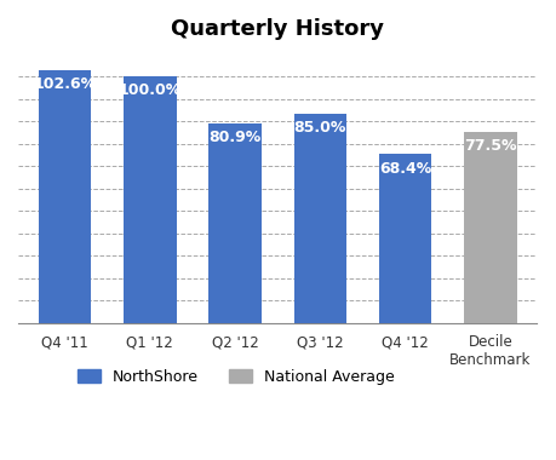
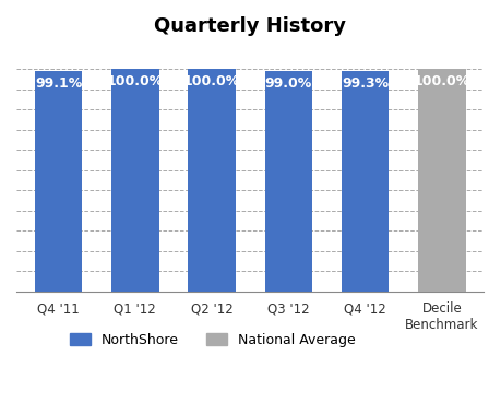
Q4 '11: 102.6% -> 99.1%
Q2 '12: 80.9% -> 100.0%
Q3 '12: 85.0% -> 99.0%
Q4 '12: 68.4% -> 99.3%
Decile Benchmark: 77.5% -> 100.0%
